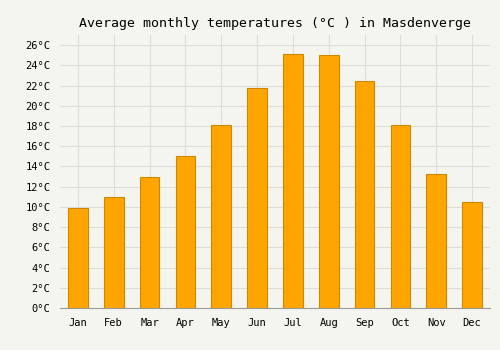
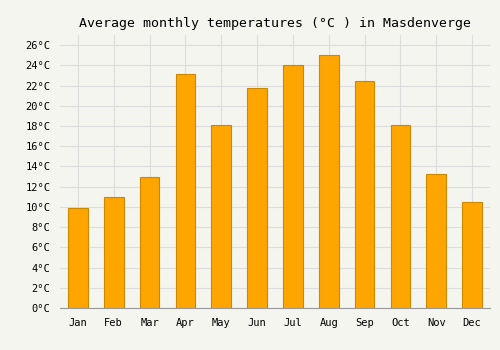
Apr: 15.0°C -> 23.1°C
Jul: 25.1°C -> 24.0°C
